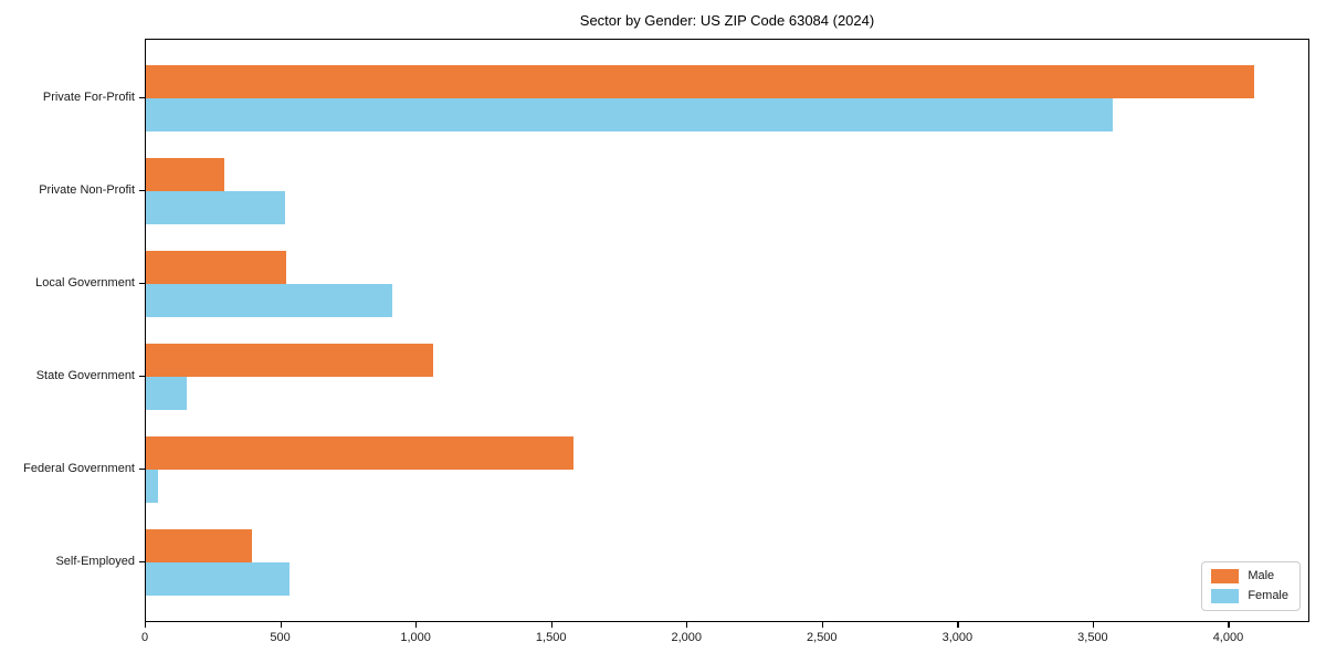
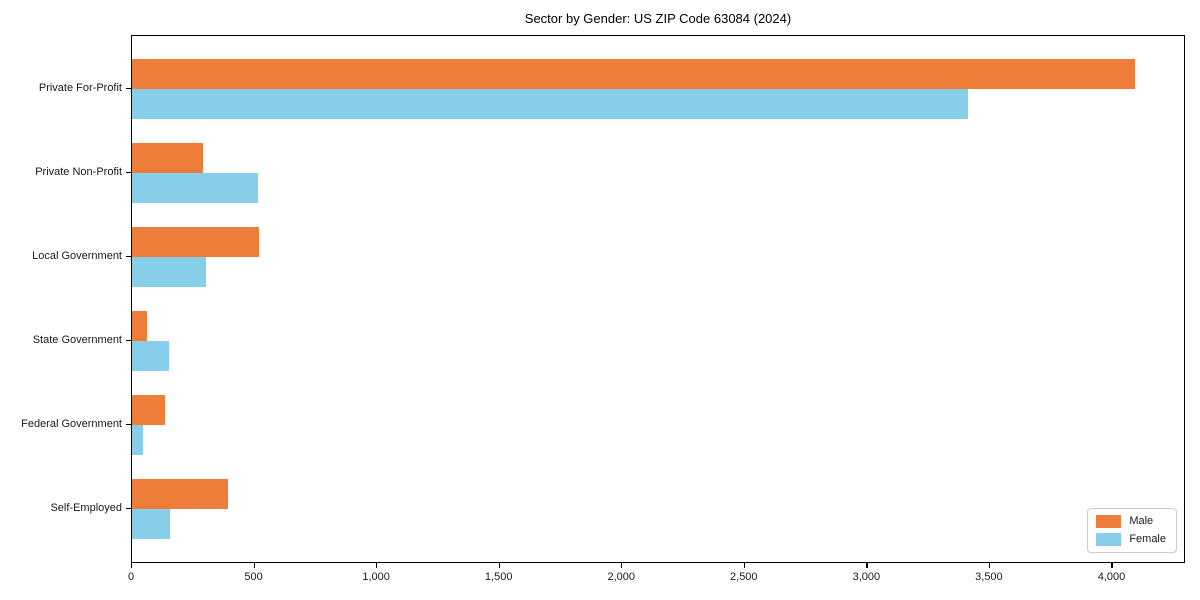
Female/Private For-Profit: 3570 -> 3410
Female/Local Government: 910 -> 300
Male/State Government: 1060 -> 60
Male/Federal Government: 1580 -> 140
Female/Self-Employed: 530 -> 160
